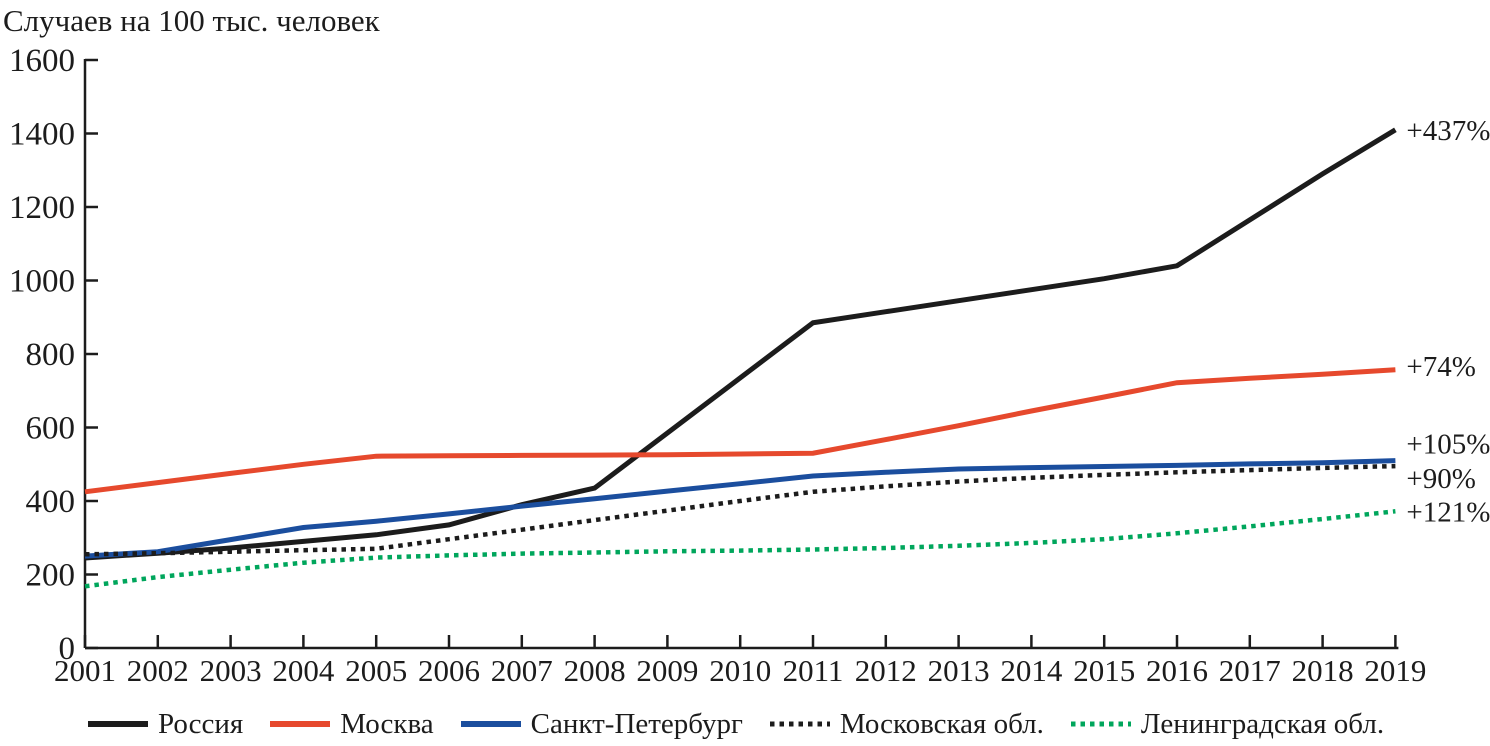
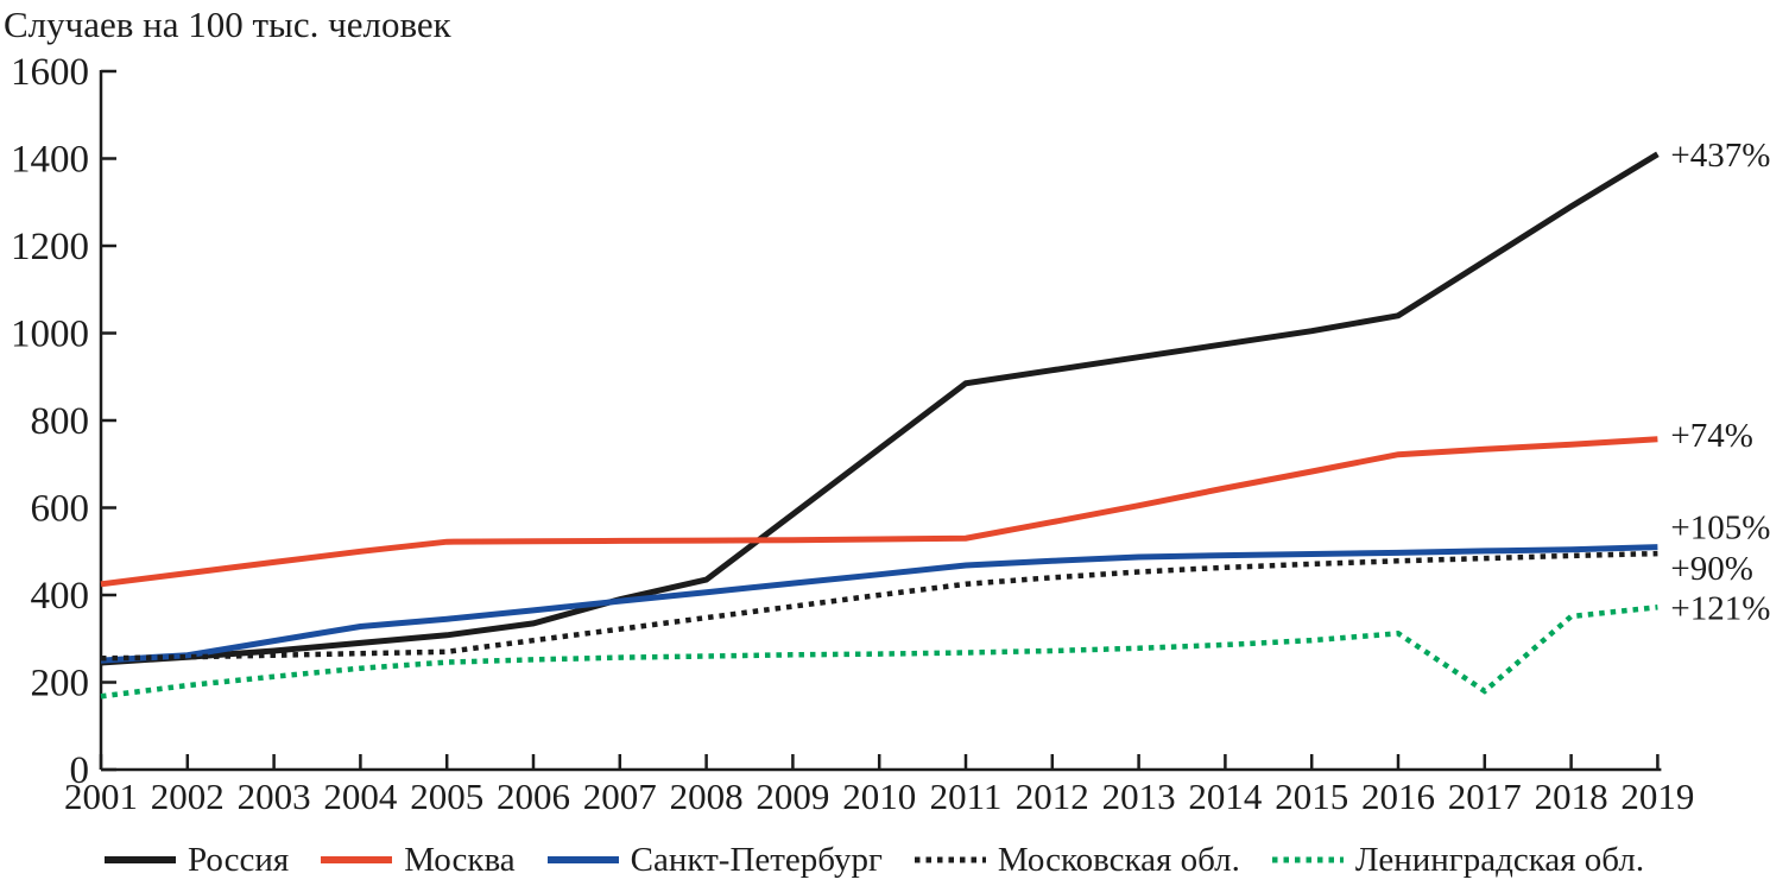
Ленинградская обл./2017: 330 -> 180
